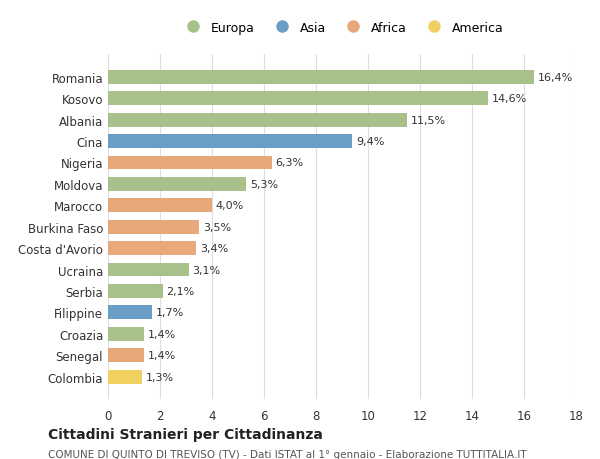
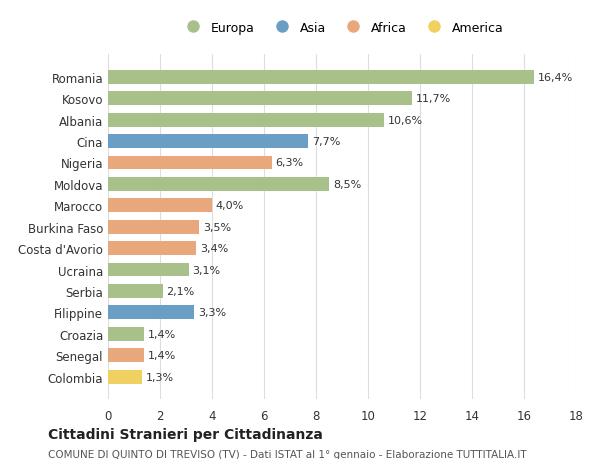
Kosovo: 14,6% -> 11,7%
Albania: 11,5% -> 10,6%
Cina: 9,4% -> 7,7%
Moldova: 5,3% -> 8,5%
Filippine: 1,7% -> 3,3%
